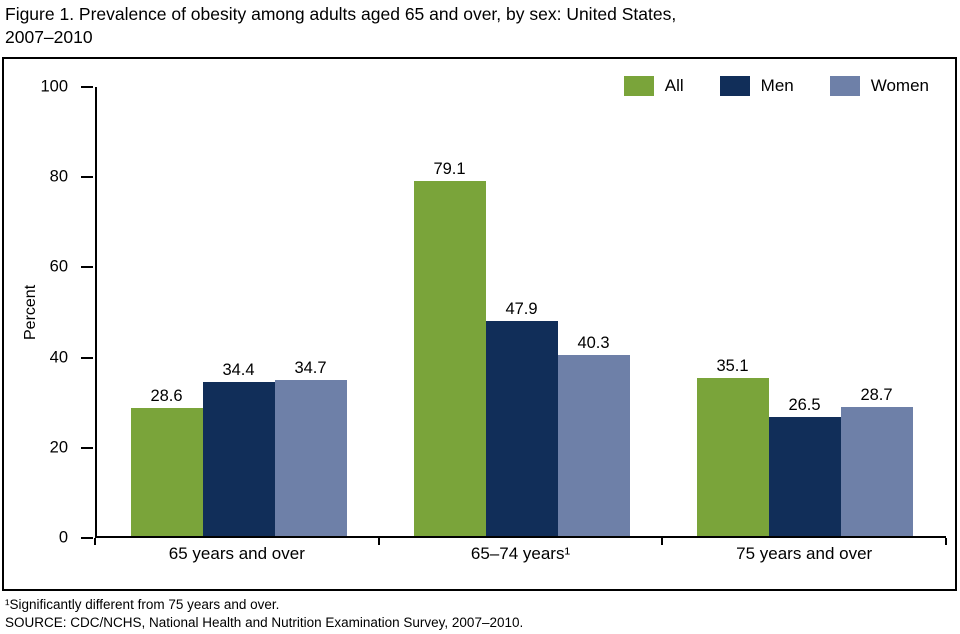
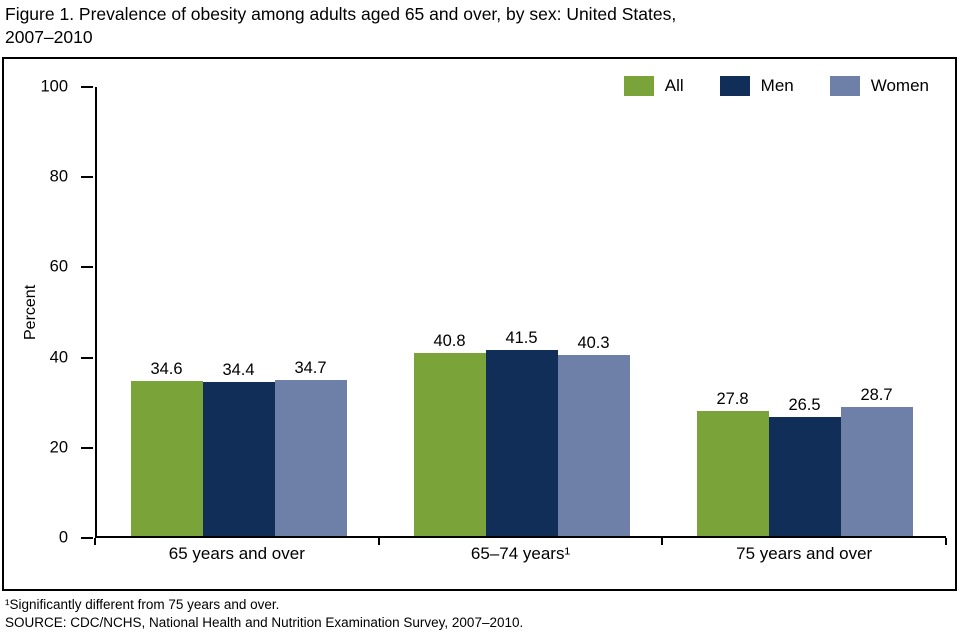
All/65 years and over: 28.6 -> 34.6
All/65–74 years¹: 79.1 -> 40.8
Men/65–74 years¹: 47.9 -> 41.5
All/75 years and over: 35.1 -> 27.8
